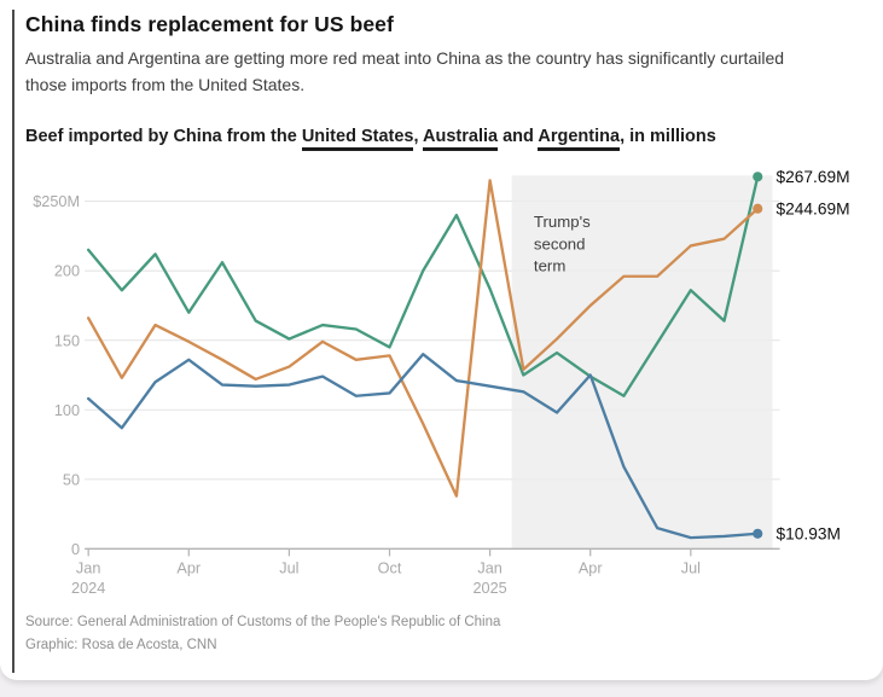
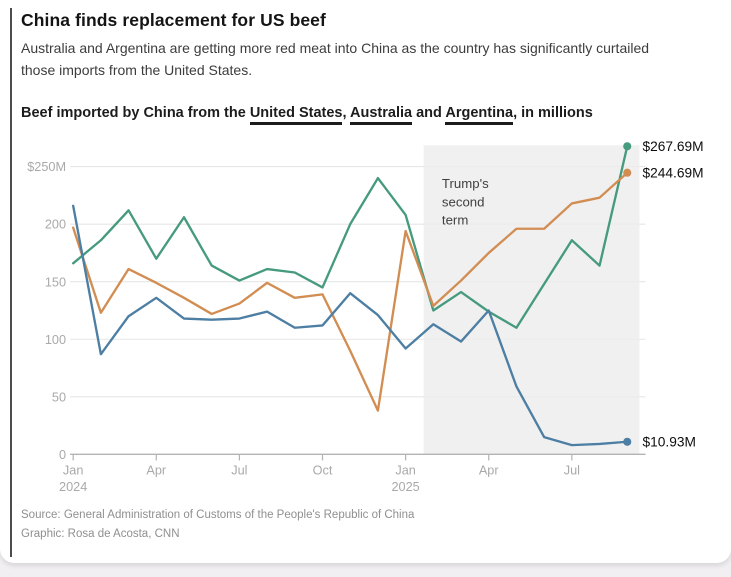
Argentina/Jan 2024: $215M -> $166M
Australia/Jan 2024: $166M -> $197M
United States/Jan 2024: $108M -> $216M
Argentina/Jan 2025: $187M -> $208M
Australia/Jan 2025: $265M -> $194M
United States/Jan 2025: $117M -> $92M
